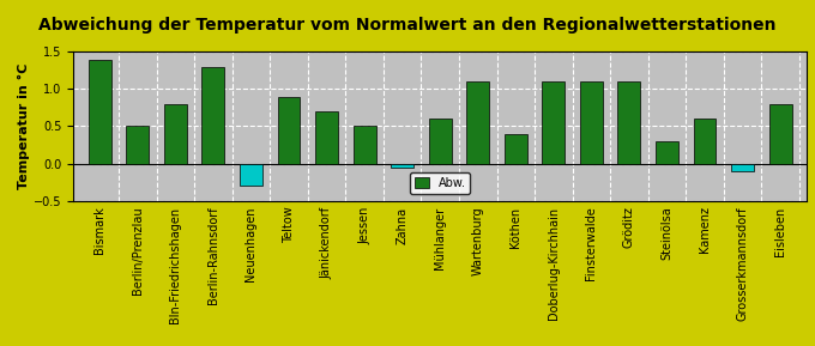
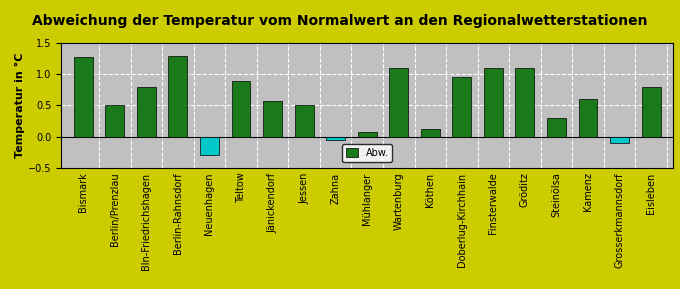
Bismark: 1.40 -> 1.28
Jänickendorf: 0.70 -> 0.58
Mühlanger: 0.60 -> 0.08
Köthen: 0.40 -> 0.12
Doberlug-Kirchhain: 1.10 -> 0.96
